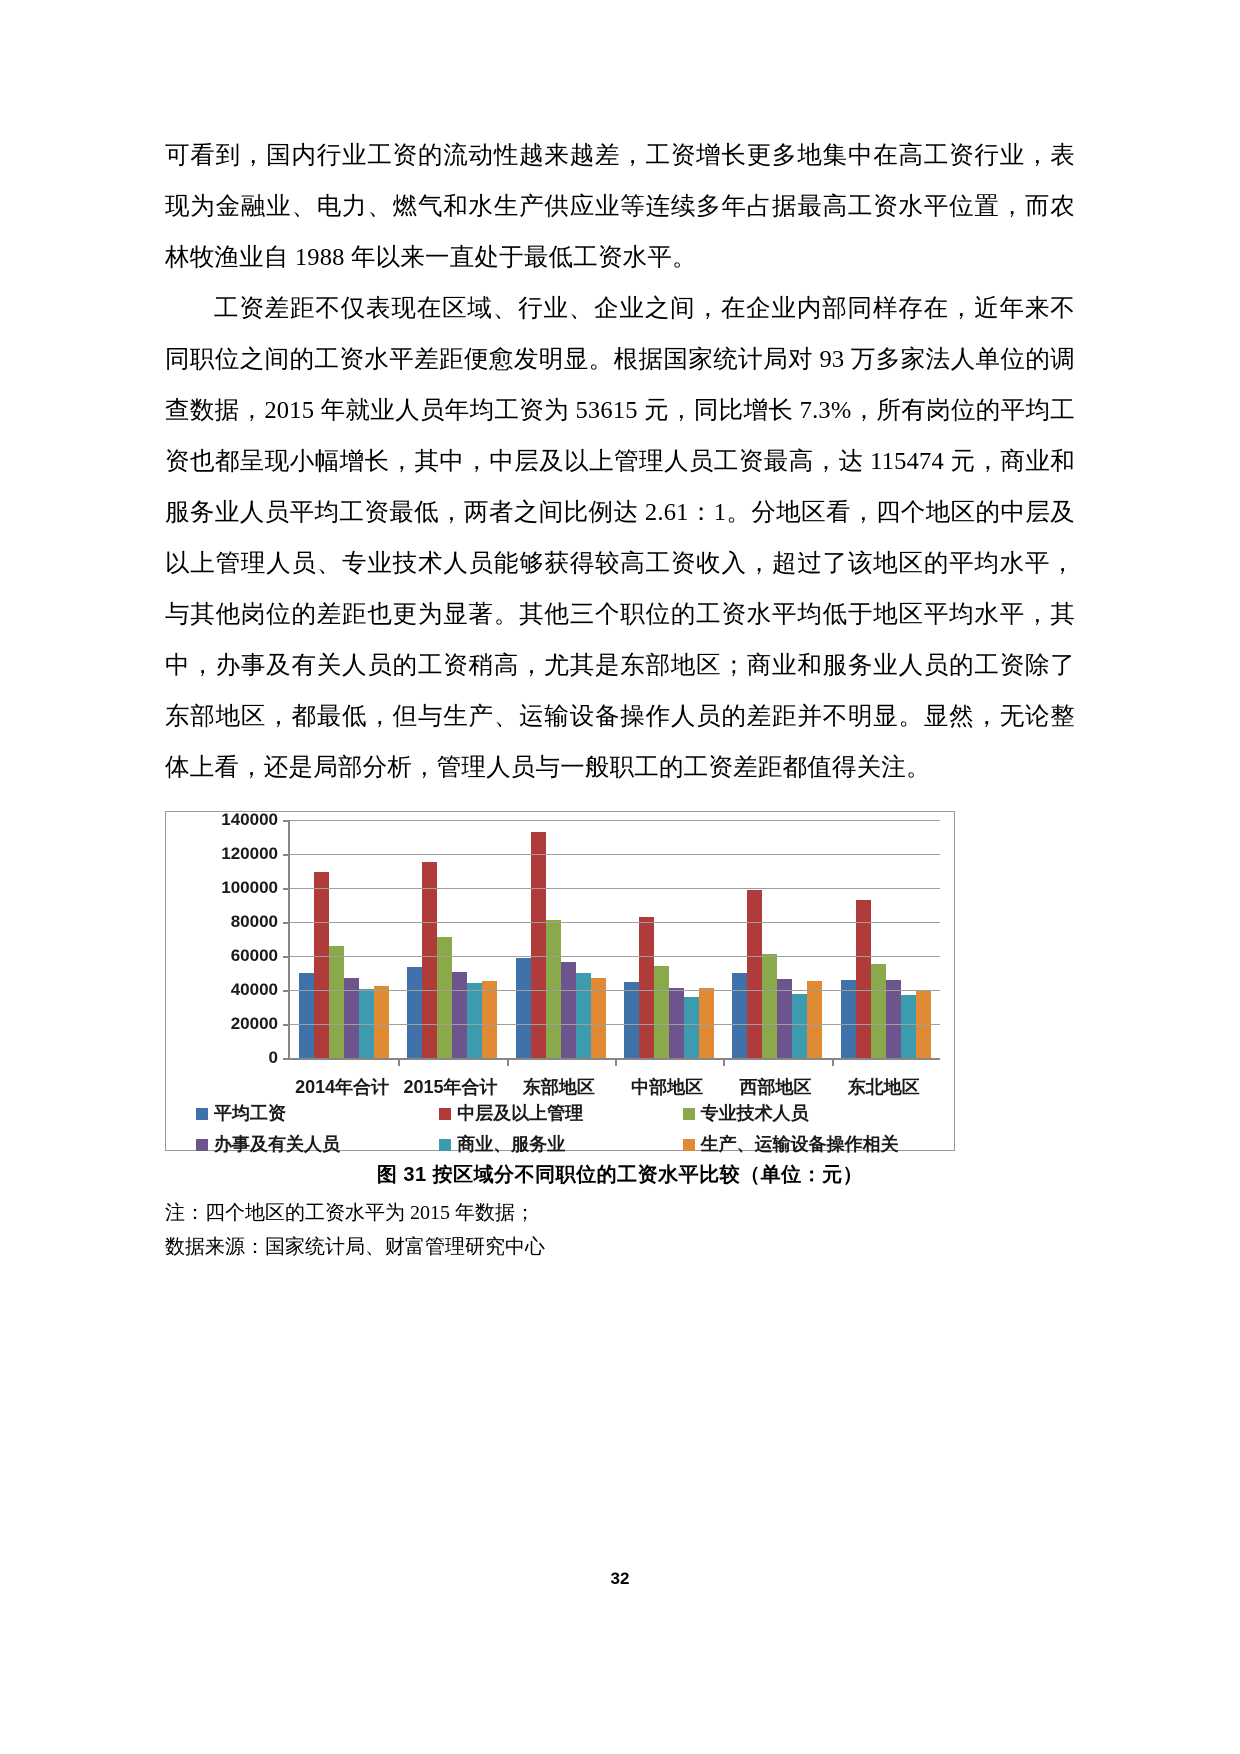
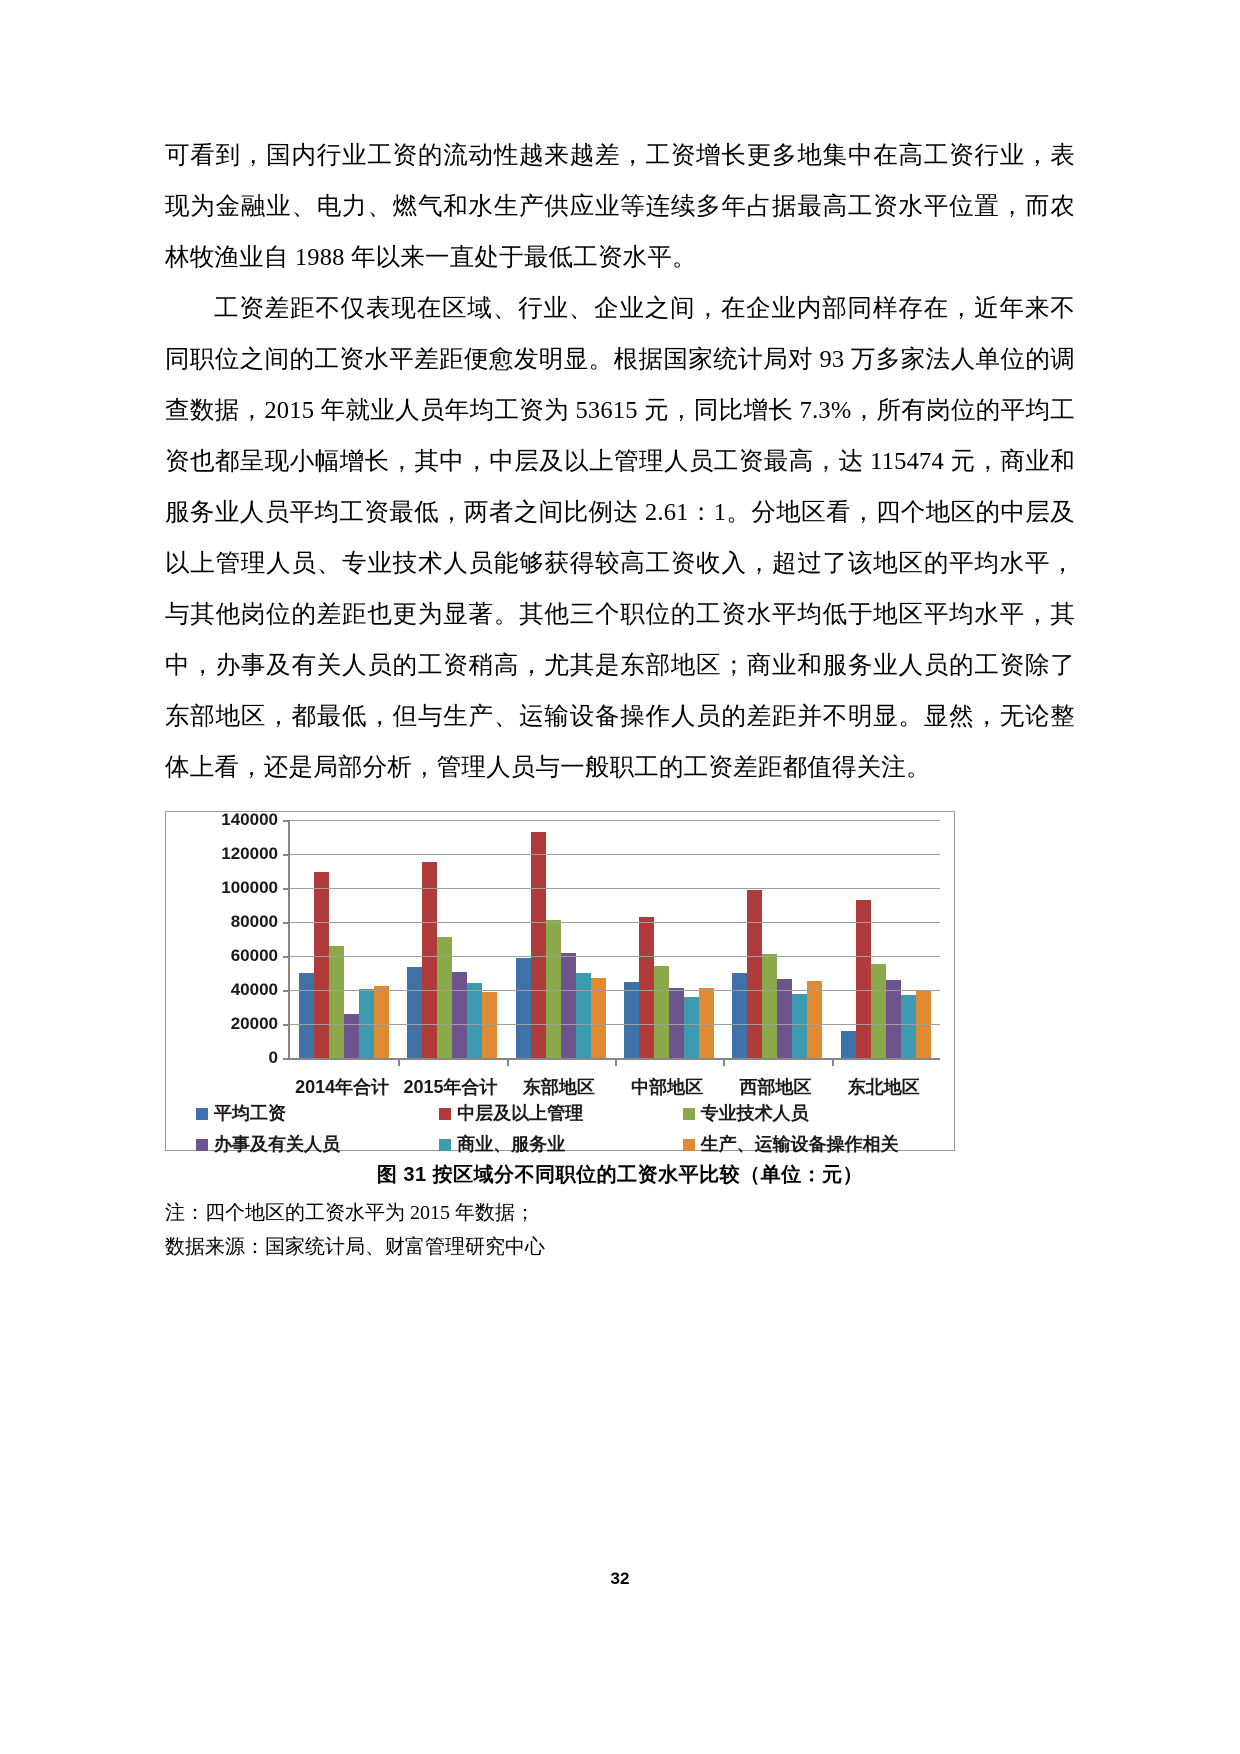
办事及有关人员/2014年合计: 47000 -> 26000
生产、运输设备操作相关/2015年合计: 45000 -> 39000
办事及有关人员/东部地区: 56000 -> 62000
平均工资/东北地区: 46000 -> 16000
